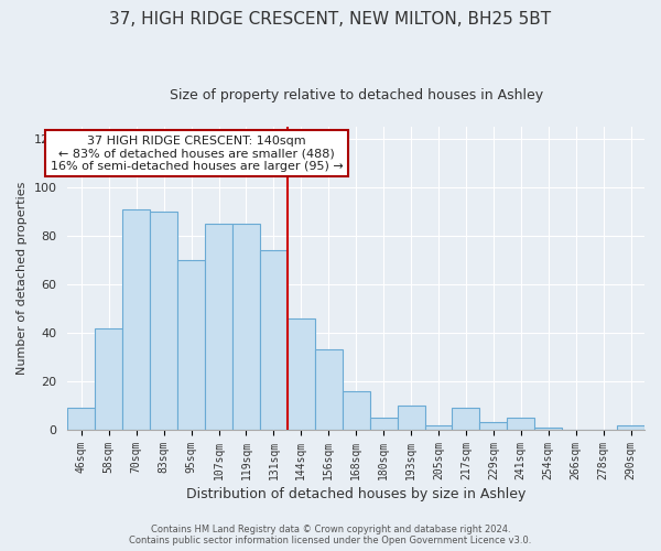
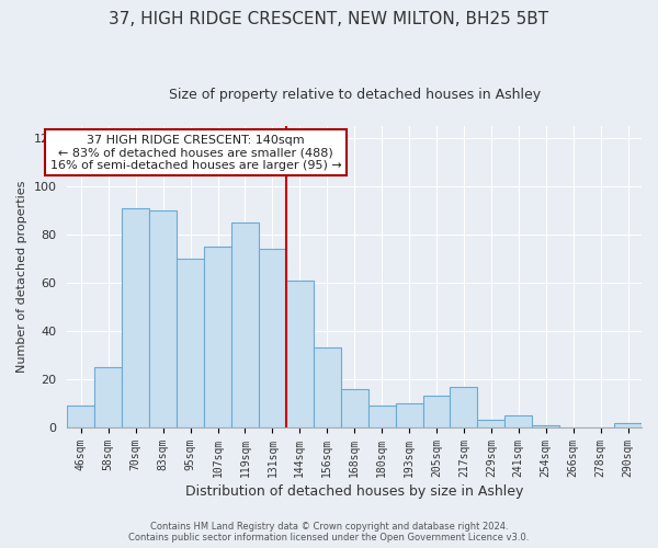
58sqm: 42 -> 25
107sqm: 85 -> 75
144sqm: 46 -> 61
180sqm: 5 -> 9
205sqm: 2 -> 13
217sqm: 9 -> 17
